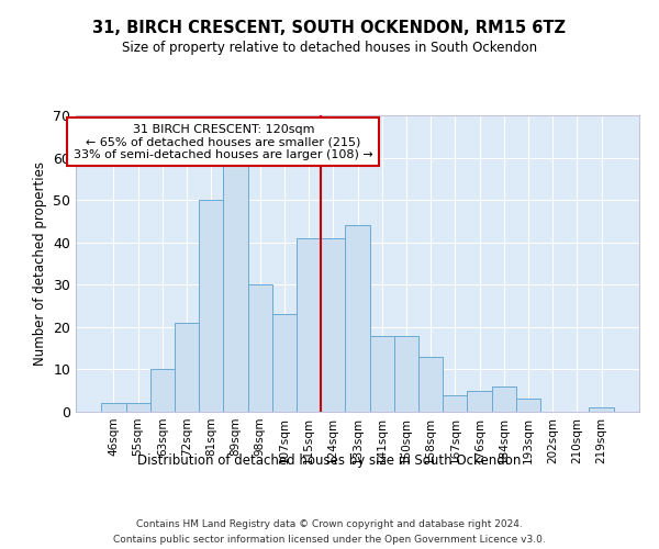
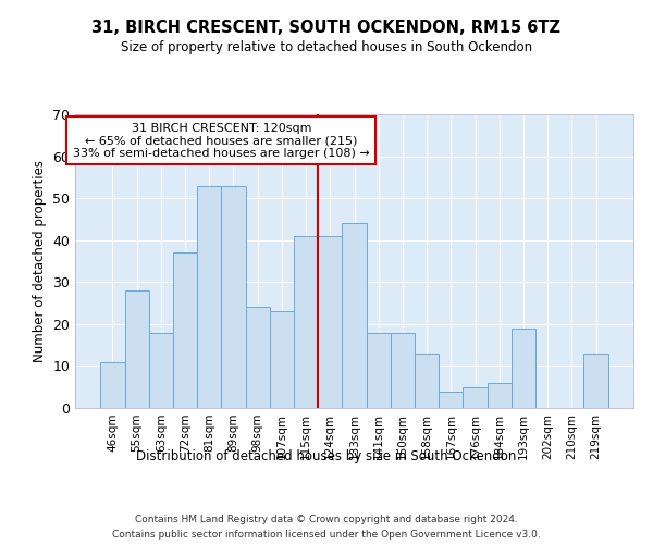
46sqm: 2 -> 11
55sqm: 2 -> 28
63sqm: 10 -> 18
72sqm: 21 -> 37
81sqm: 50 -> 53
89sqm: 58 -> 53
98sqm: 30 -> 24
193sqm: 3 -> 19
219sqm: 1 -> 13
